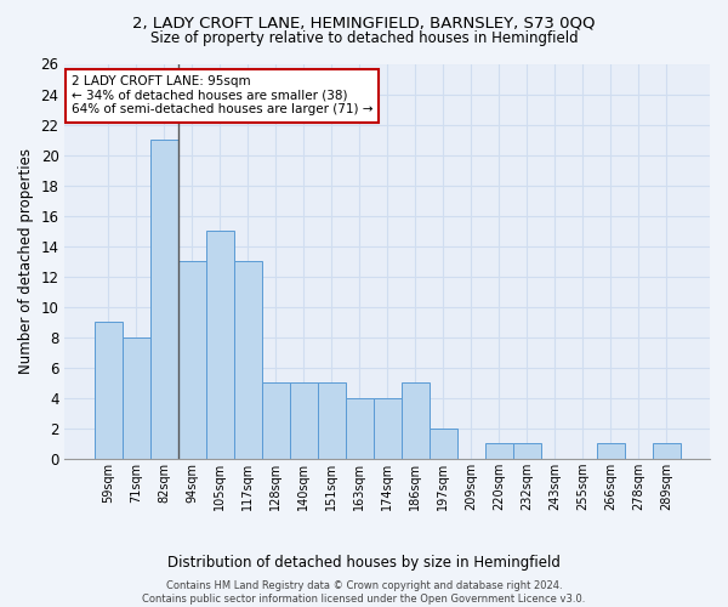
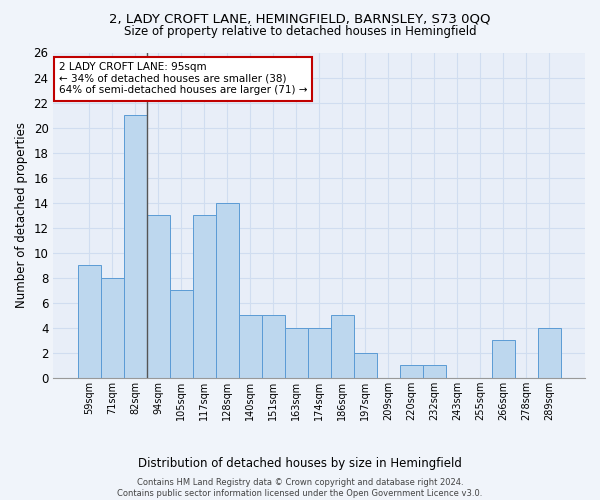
105sqm: 15 -> 7
128sqm: 5 -> 14
266sqm: 1 -> 3
289sqm: 1 -> 4
